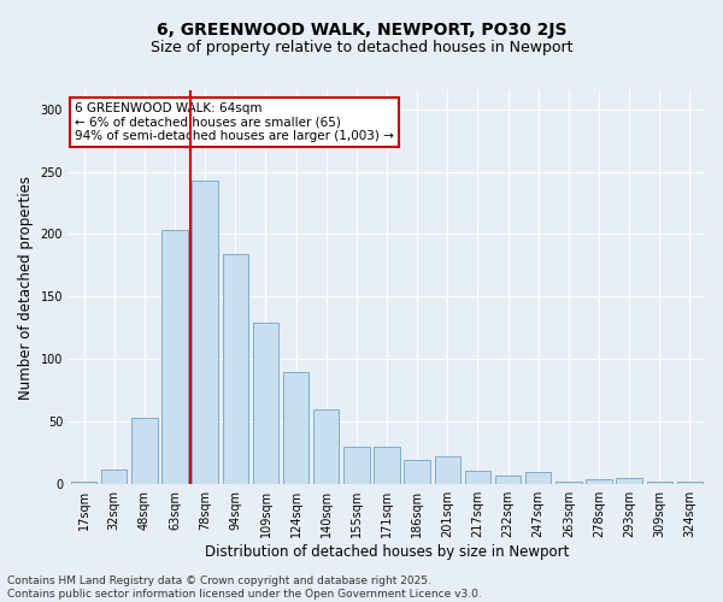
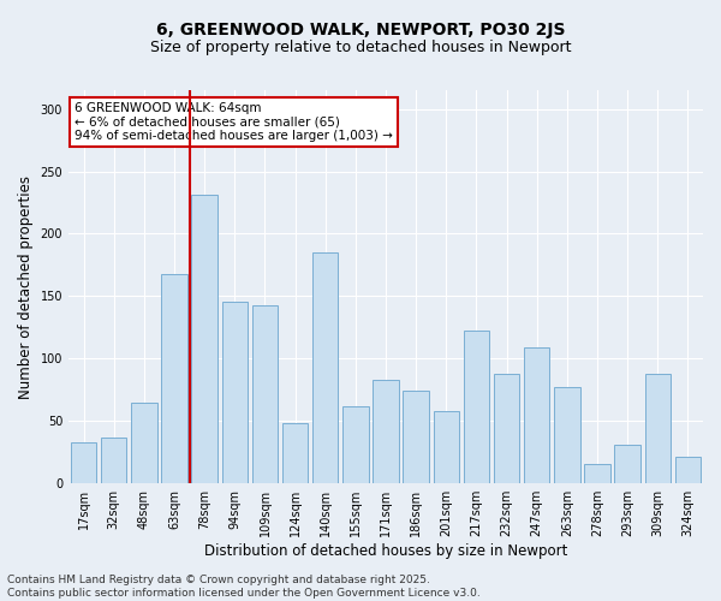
17sqm: 2 -> 33
32sqm: 12 -> 37
48sqm: 53 -> 65
63sqm: 203 -> 168
78sqm: 243 -> 231
94sqm: 184 -> 146
109sqm: 129 -> 143
124sqm: 90 -> 48
140sqm: 60 -> 185
155sqm: 30 -> 62
171sqm: 30 -> 83
186sqm: 19 -> 74
201sqm: 22 -> 58
217sqm: 11 -> 122
232sqm: 7 -> 88
247sqm: 10 -> 109
263sqm: 2 -> 77
278sqm: 4 -> 16
293sqm: 5 -> 31
309sqm: 2 -> 88
324sqm: 2 -> 21
